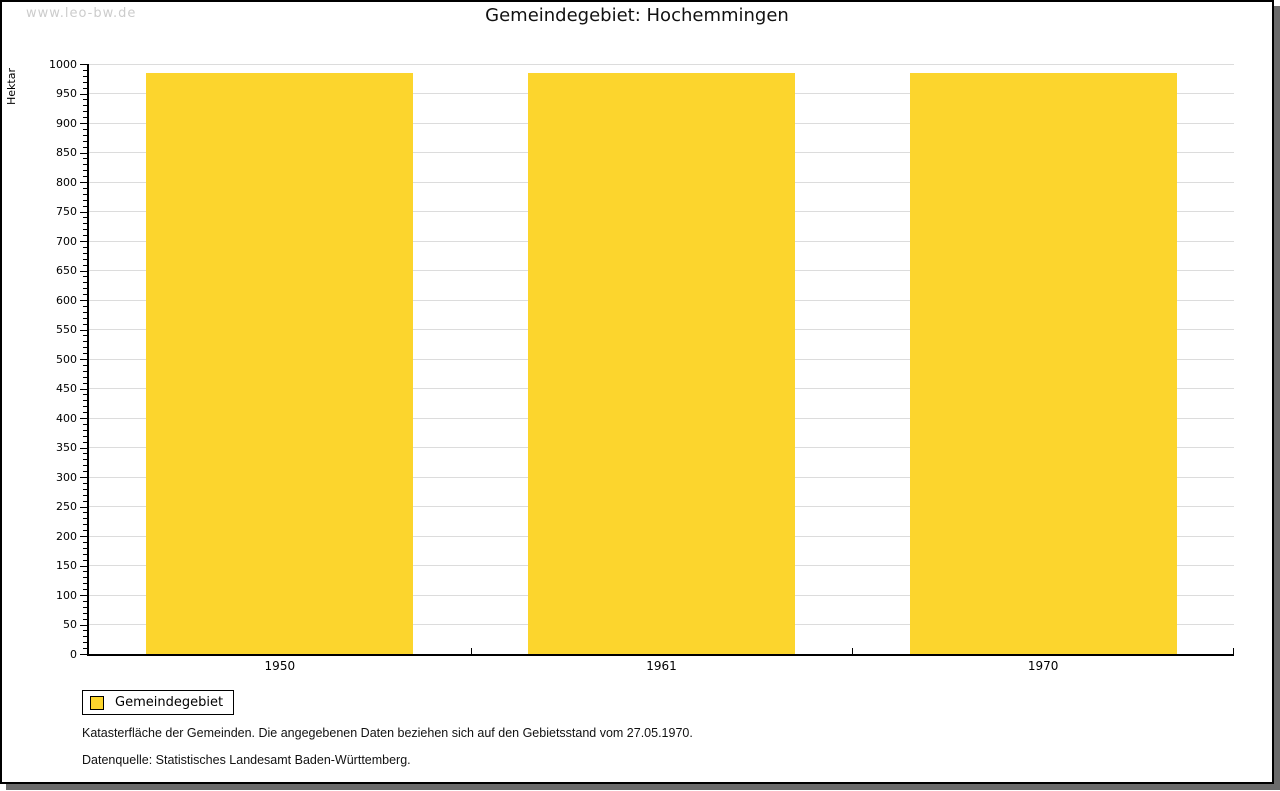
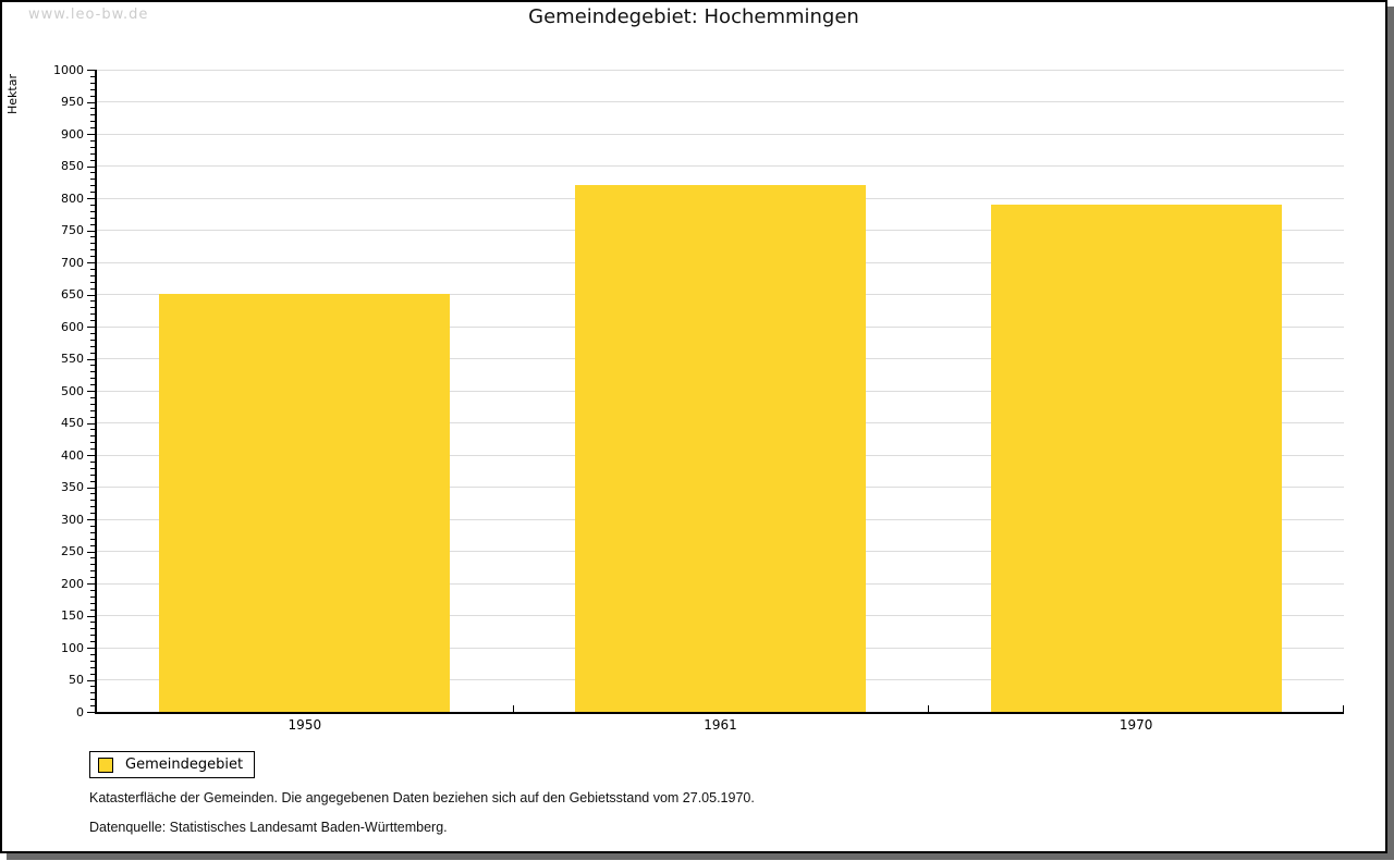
1950: 980 -> 650
1961: 980 -> 820
1970: 980 -> 790
